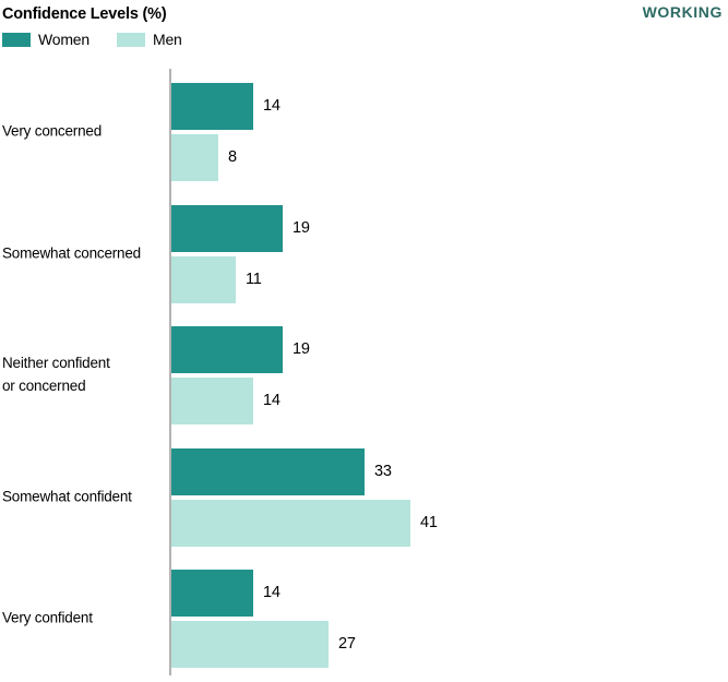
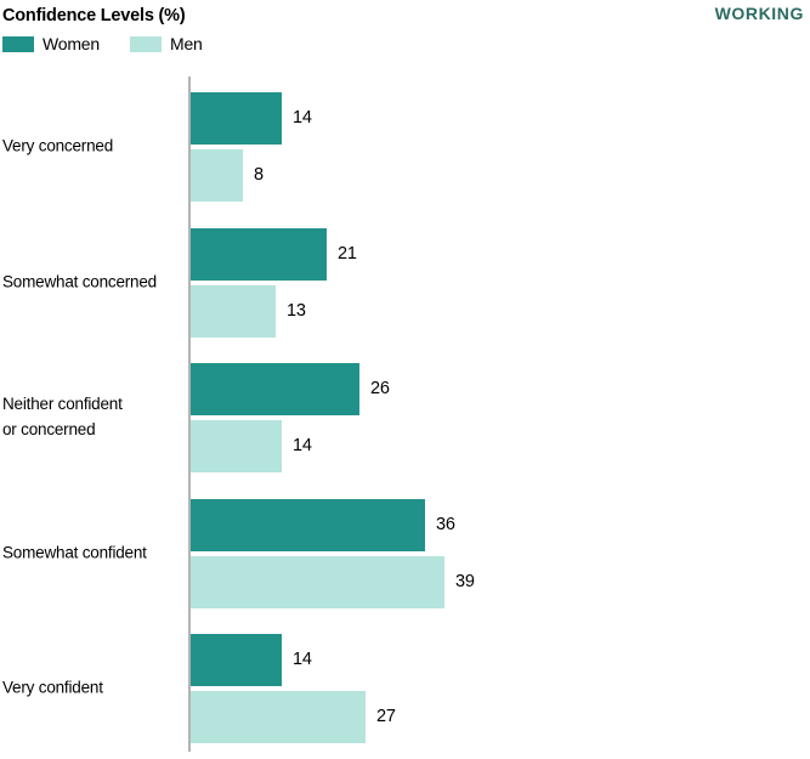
Women/Somewhat concerned: 19 -> 21
Men/Somewhat concerned: 11 -> 13
Women/Neither confident or concerned: 19 -> 26
Women/Somewhat confident: 33 -> 36
Men/Somewhat confident: 41 -> 39
